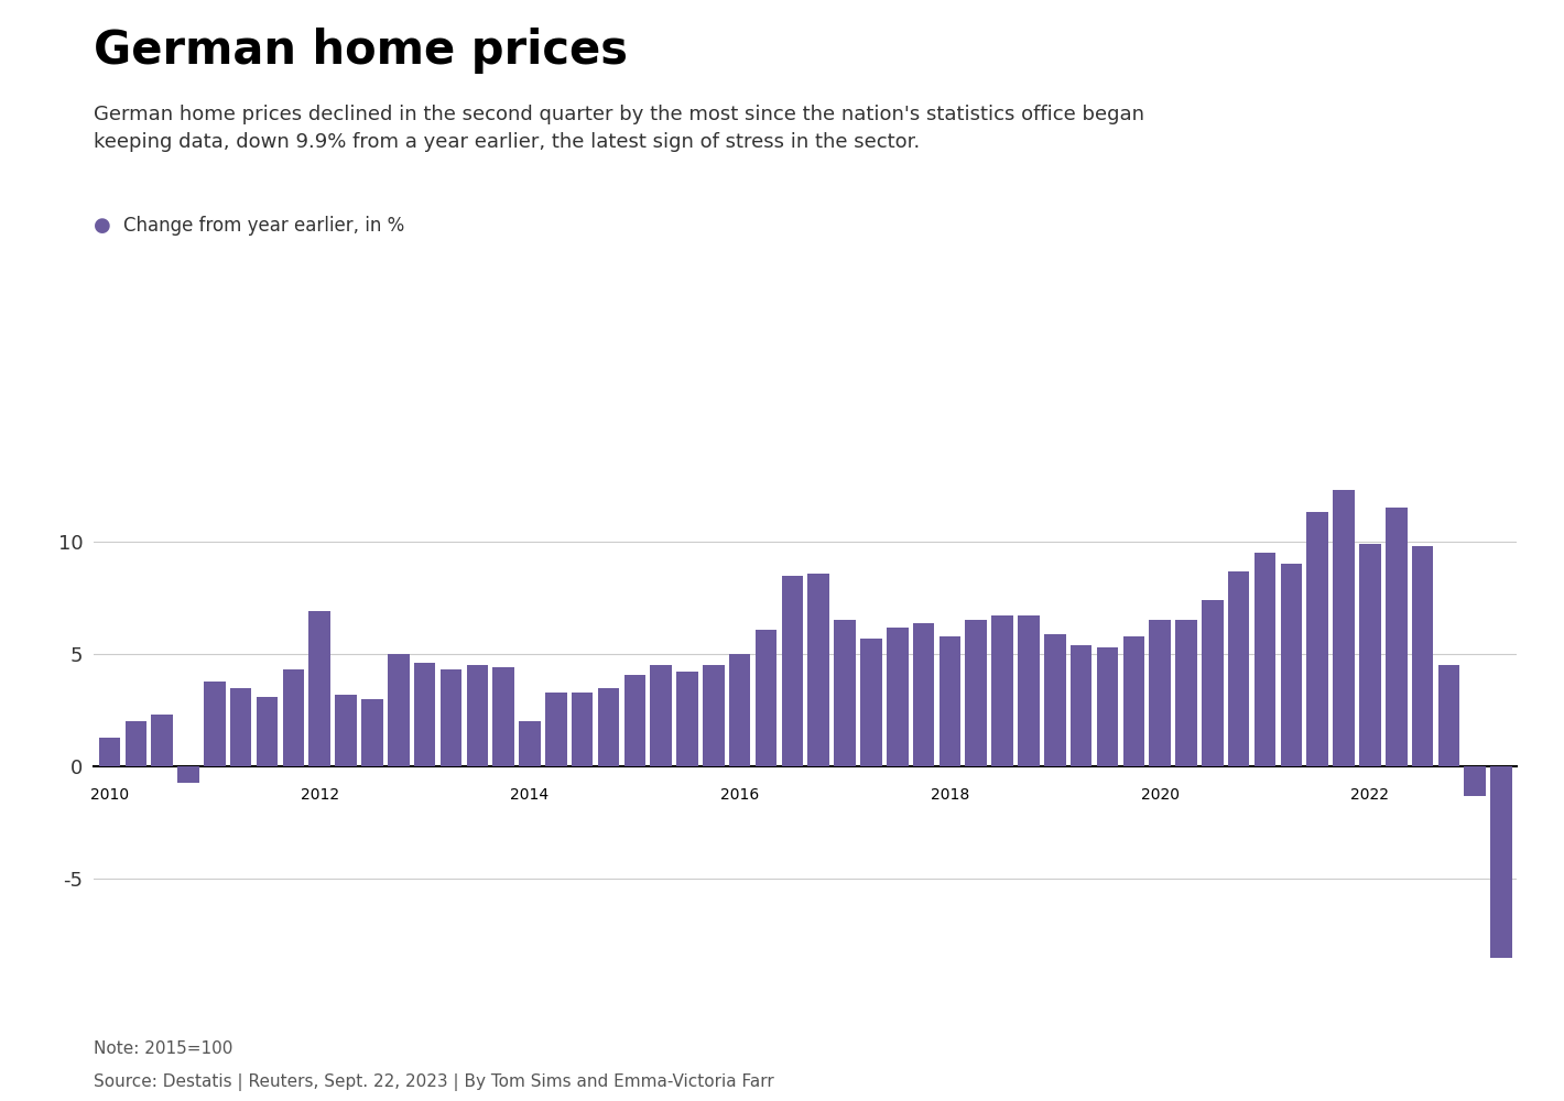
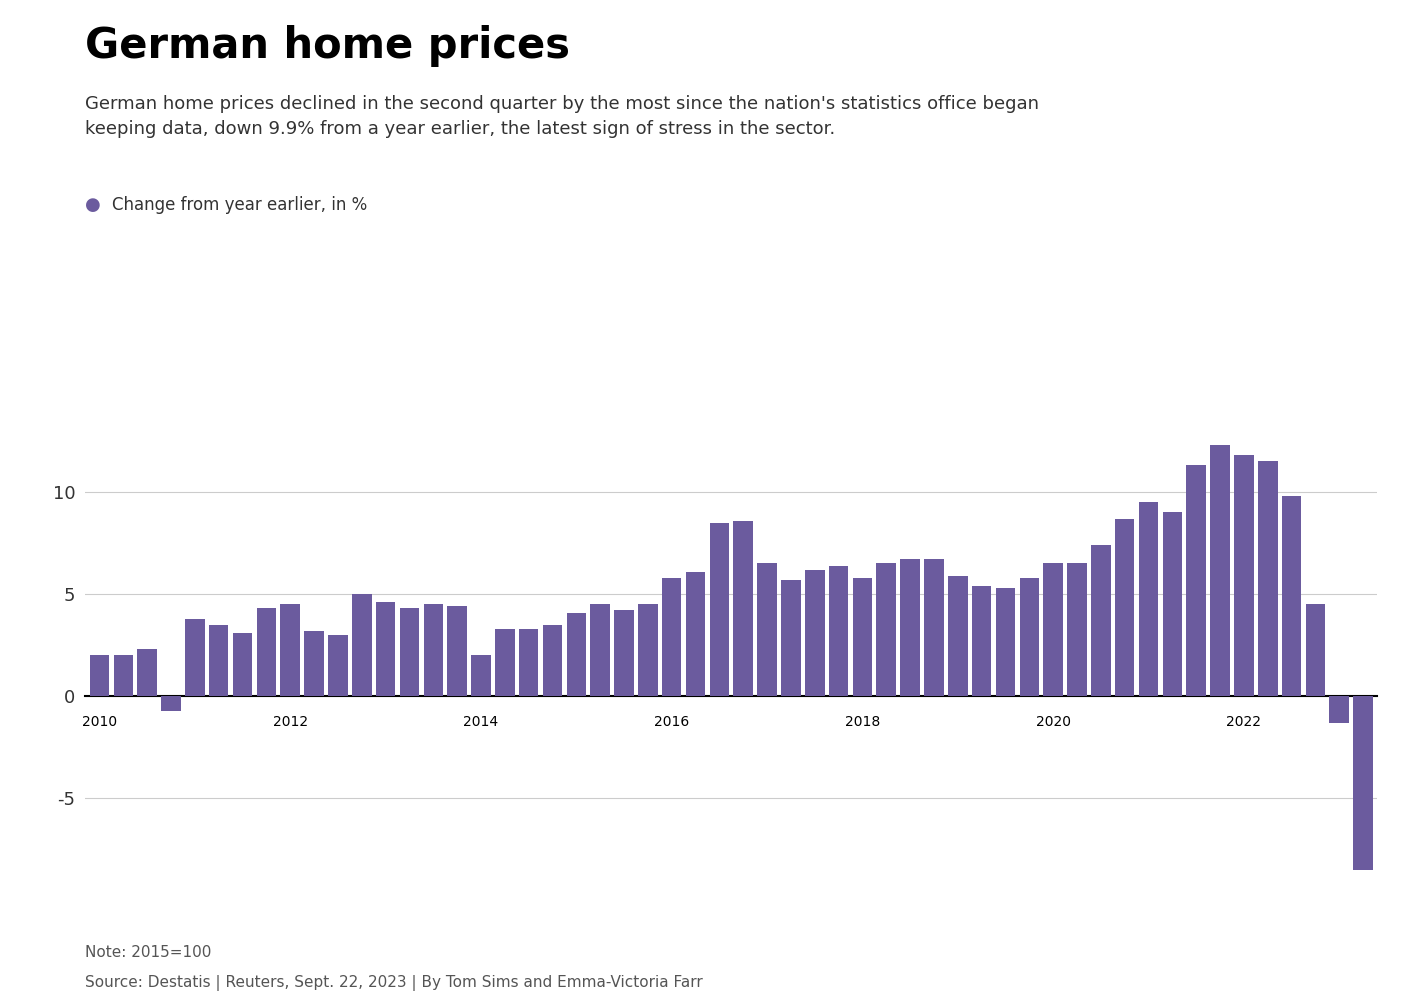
2010: 1.3 -> 2.0
2012: 6.9 -> 4.5
2016: 5.0 -> 5.8
2022: 9.9 -> 11.8
